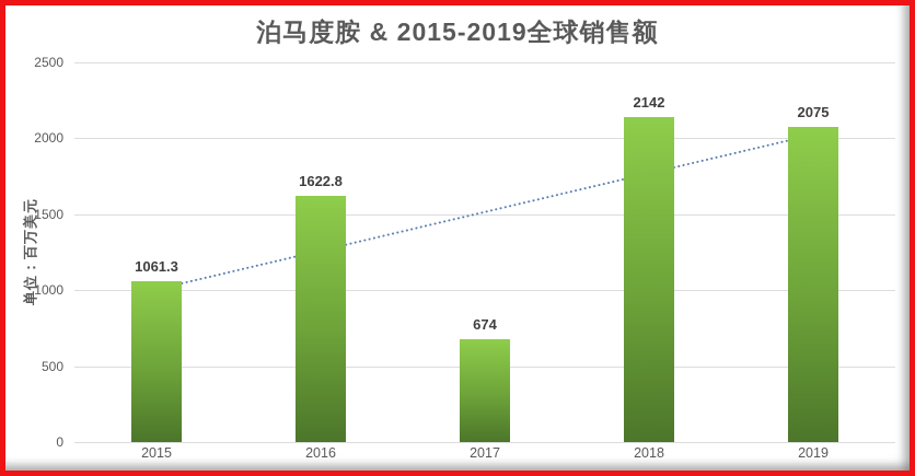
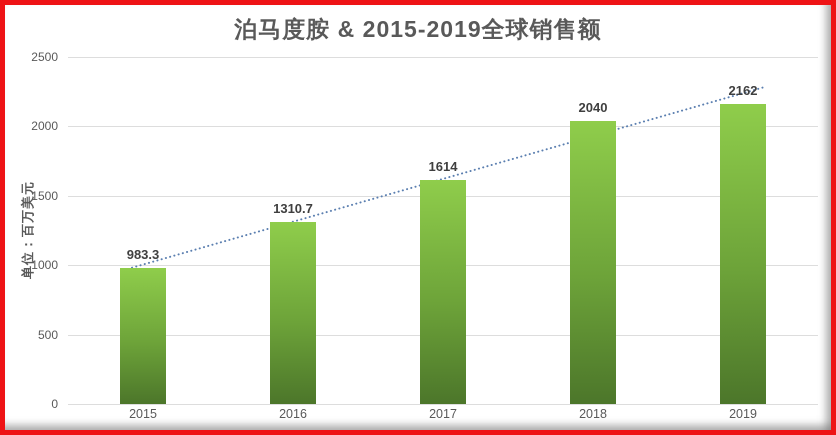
2015: 1061.3 -> 983.3
2016: 1622.8 -> 1310.7
2017: 674 -> 1614
2018: 2142 -> 2040
2019: 2075 -> 2162
